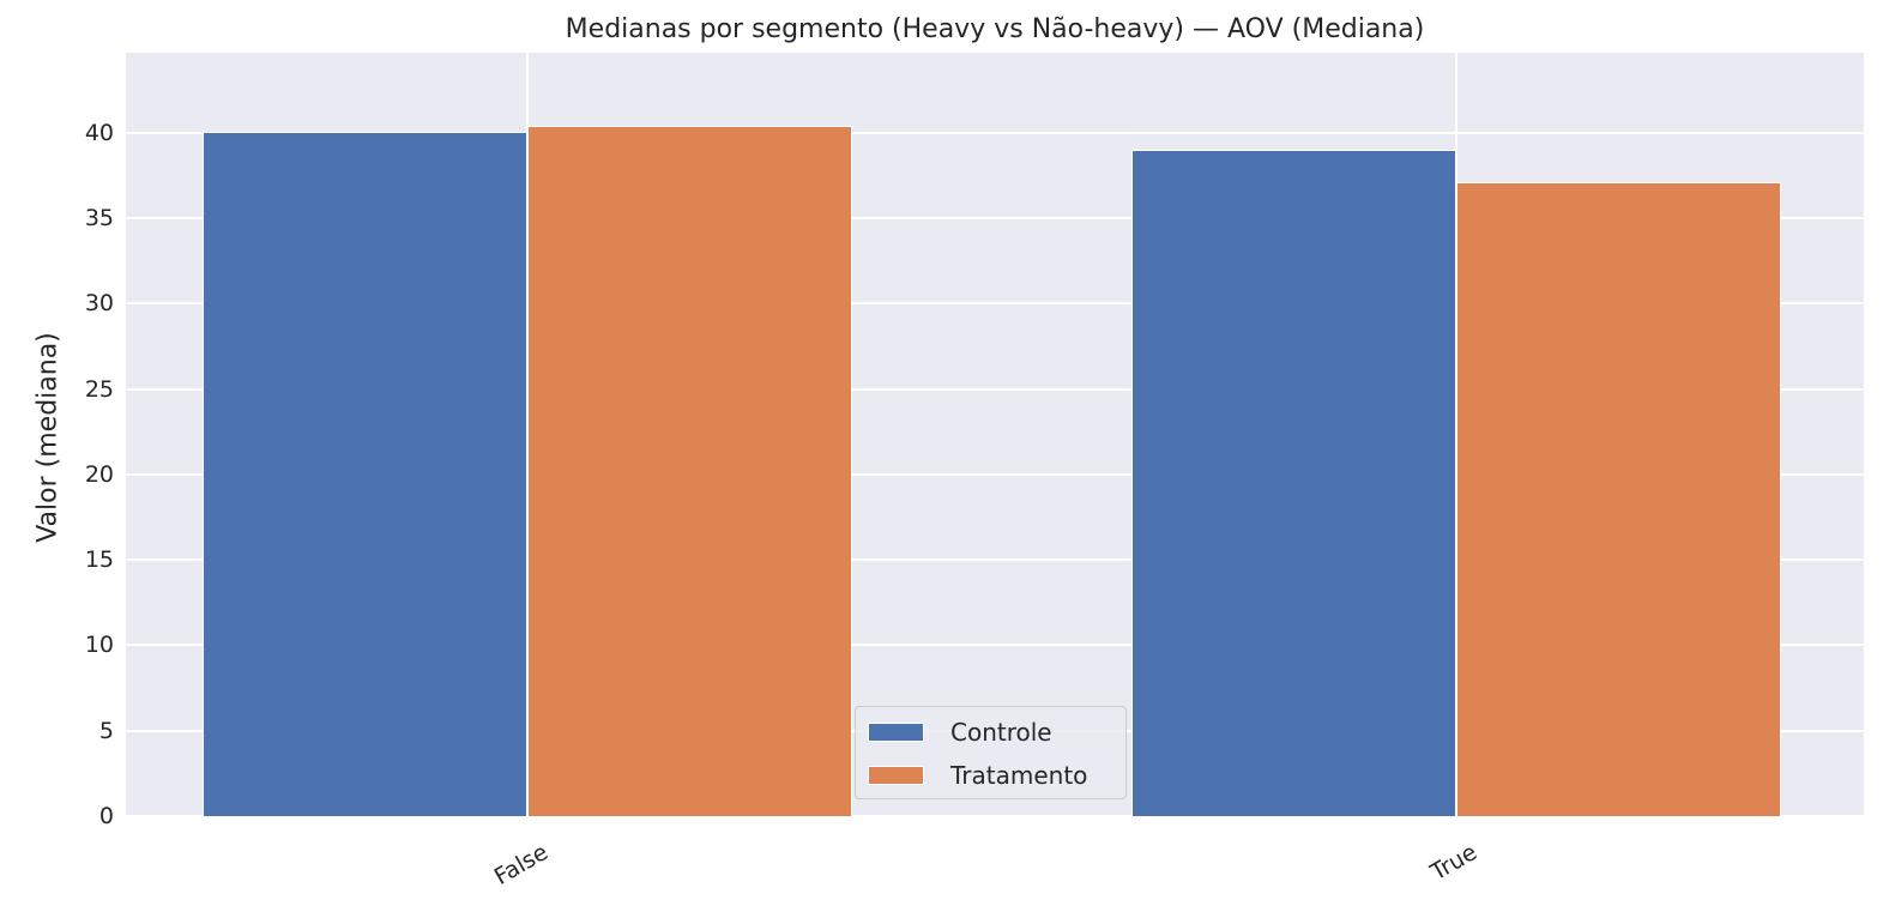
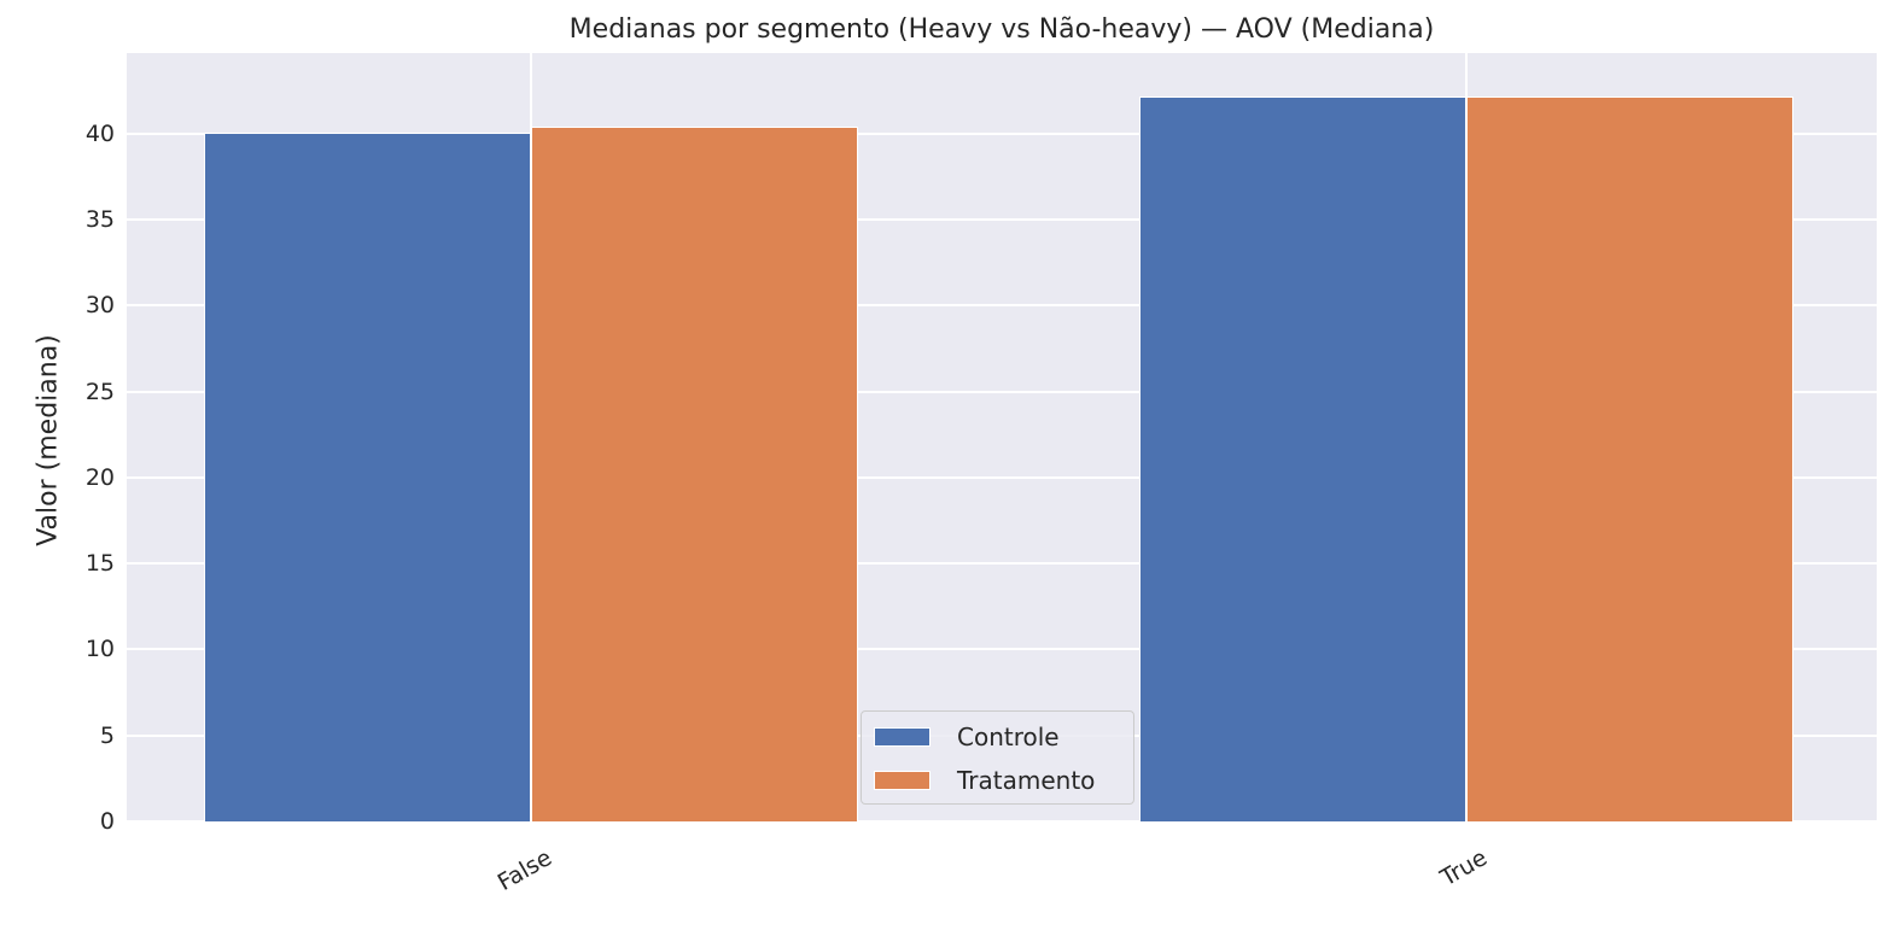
Controle/True: 39.0 -> 42.2
Tratamento/True: 37.1 -> 42.2
